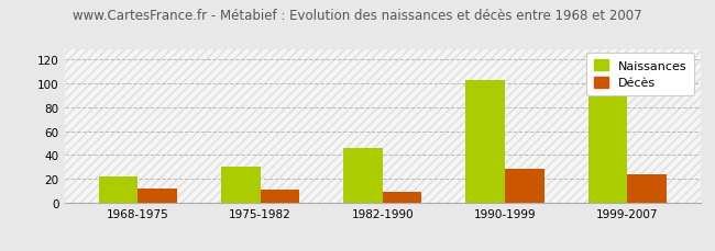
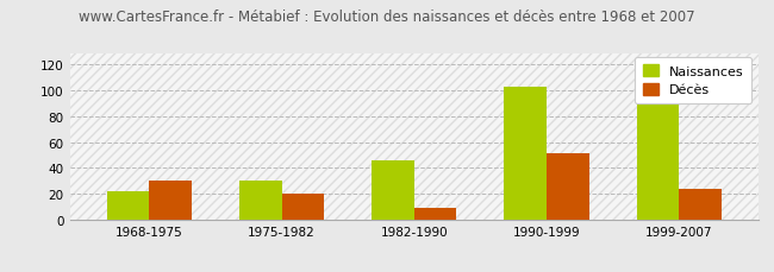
Décès/1968-1975: 12 -> 30
Décès/1975-1982: 11 -> 20
Décès/1990-1999: 29 -> 51
